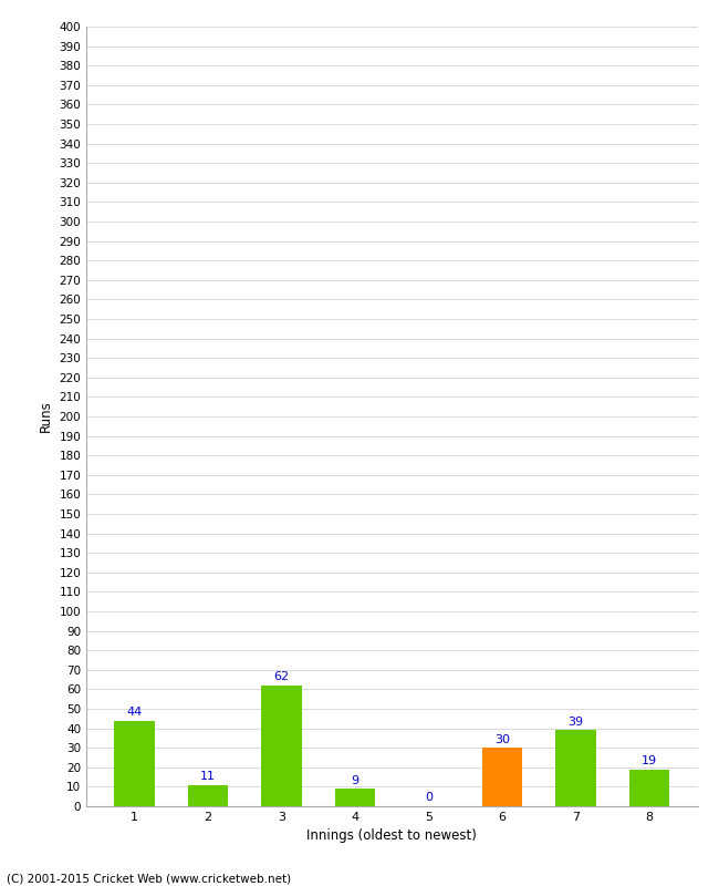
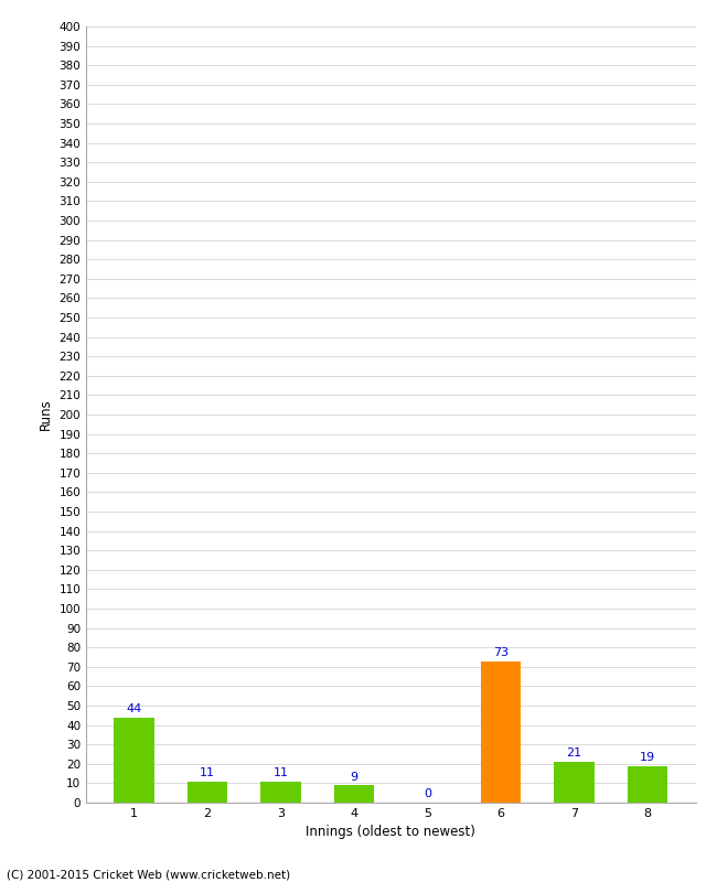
3: 62 -> 11
6: 30 -> 73
7: 39 -> 21
